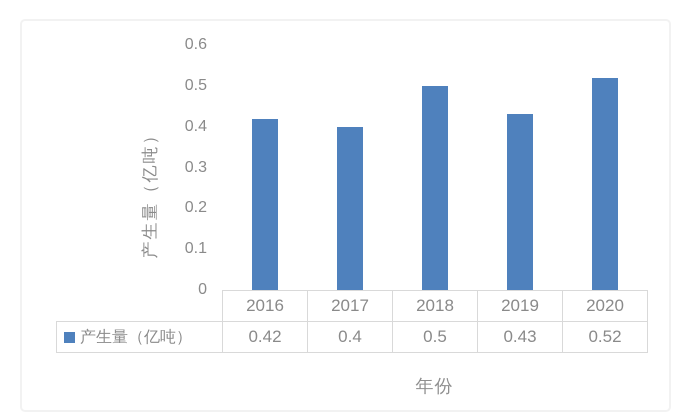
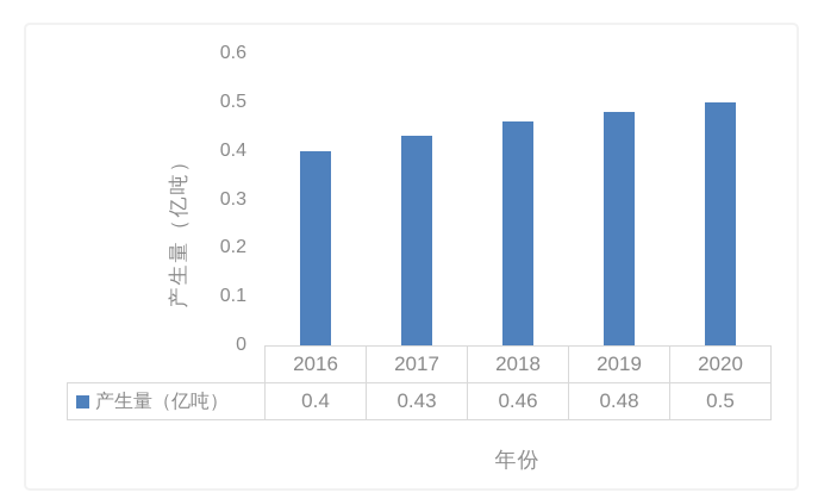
2016: 0.42 -> 0.4
2017: 0.4 -> 0.43
2018: 0.5 -> 0.46
2019: 0.43 -> 0.48
2020: 0.52 -> 0.5
